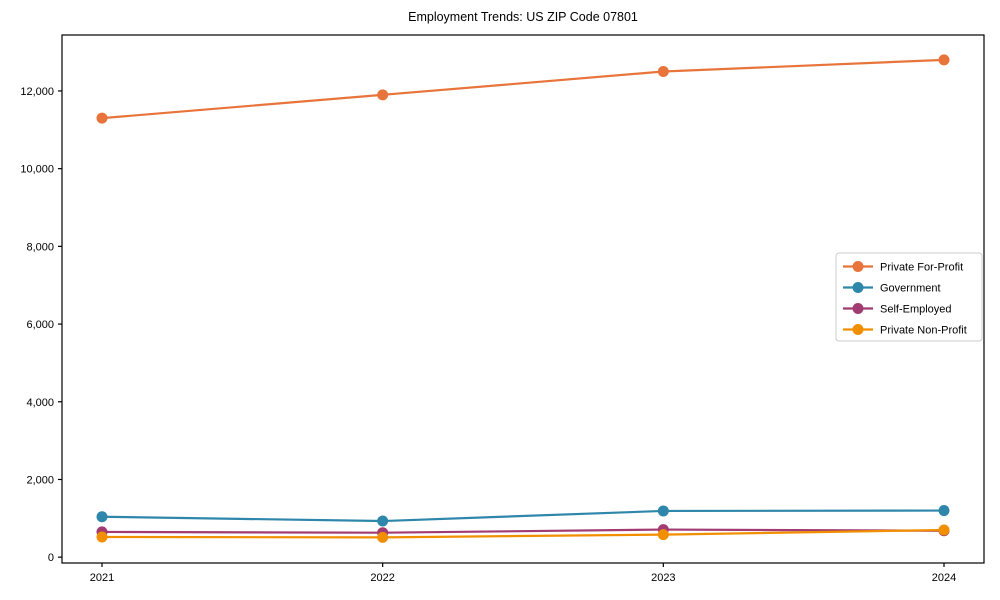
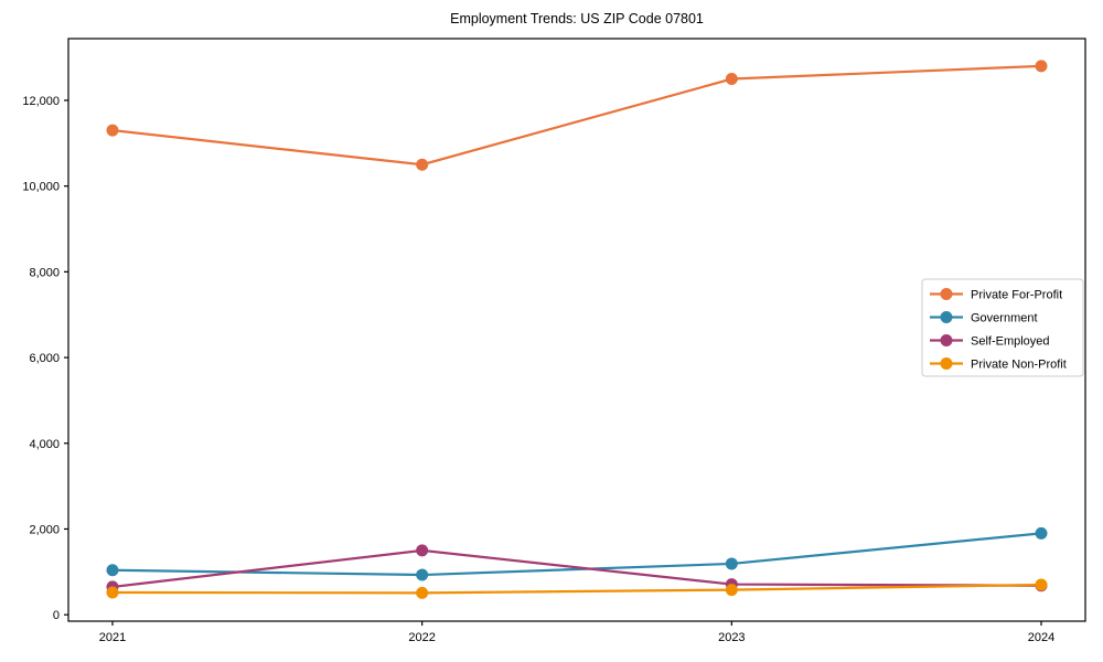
Private For-Profit/2022: 11900 -> 10500
Self-Employed/2022: 600 -> 1500
Government/2024: 1200 -> 1900
